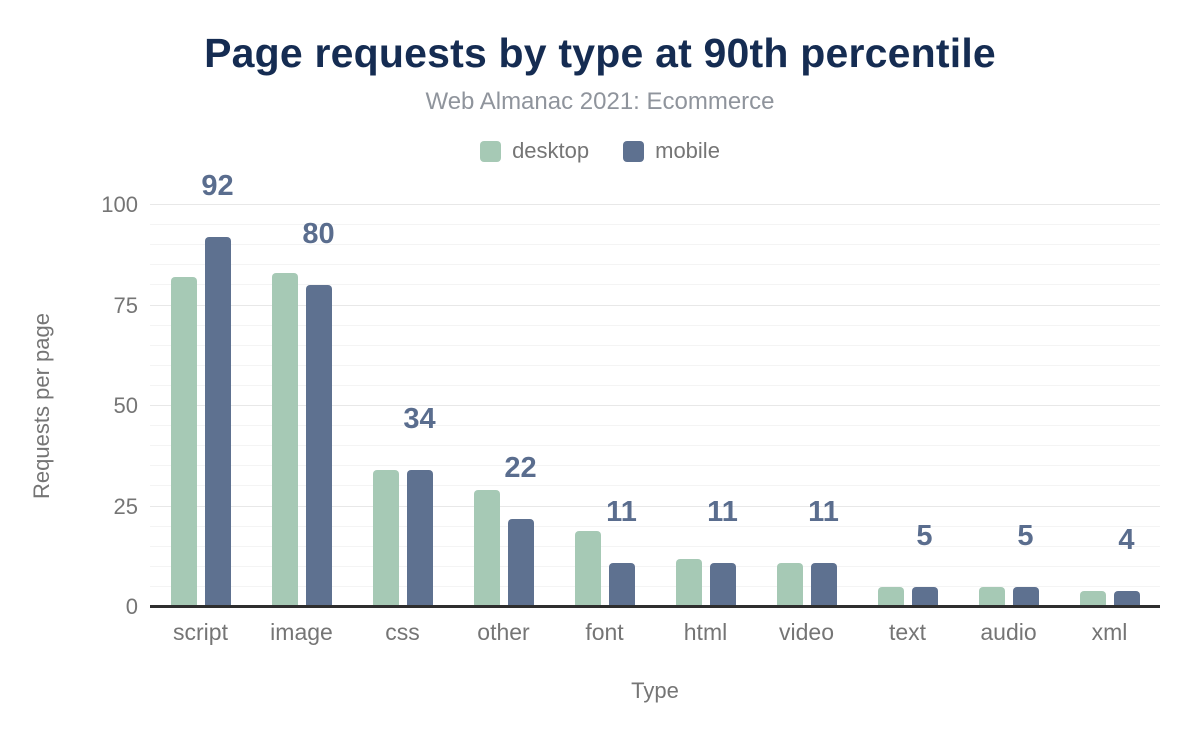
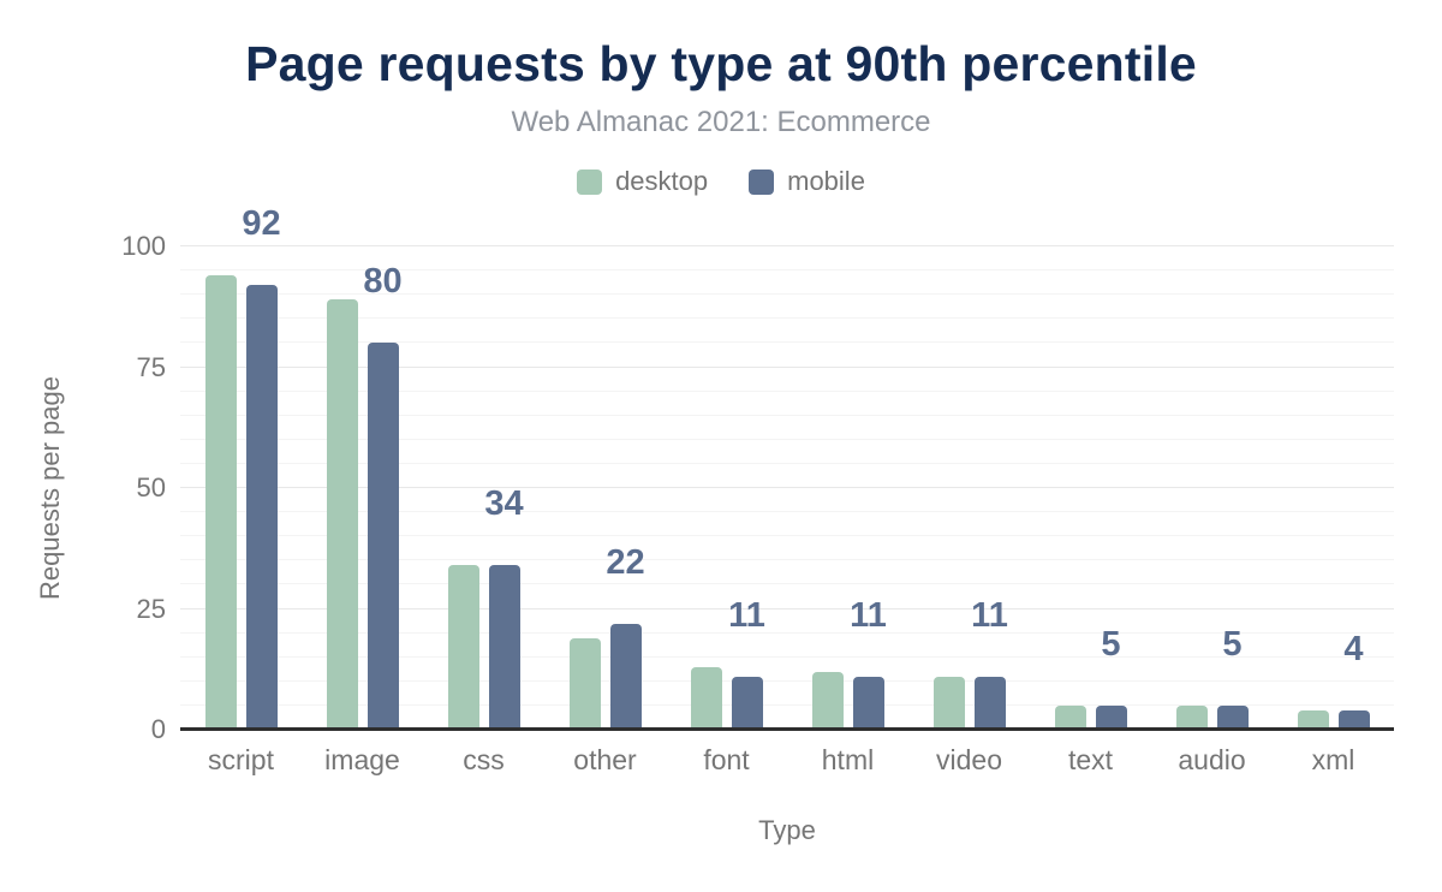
desktop/script: 82 -> 94
desktop/image: 83 -> 89
desktop/other: 29 -> 19
desktop/font: 19 -> 13
